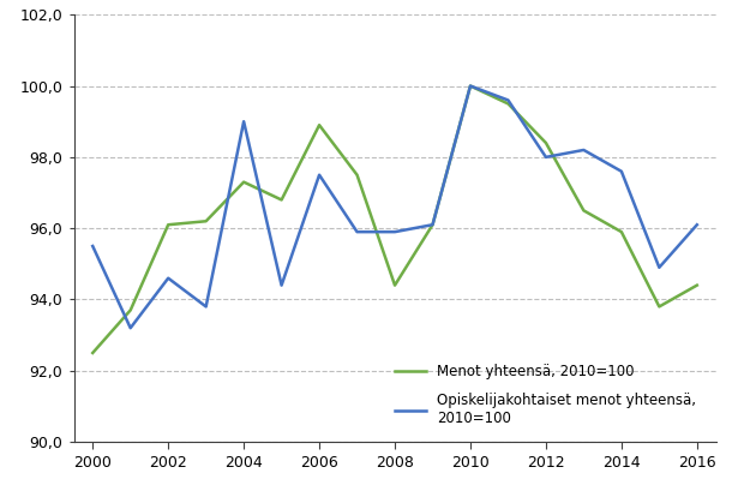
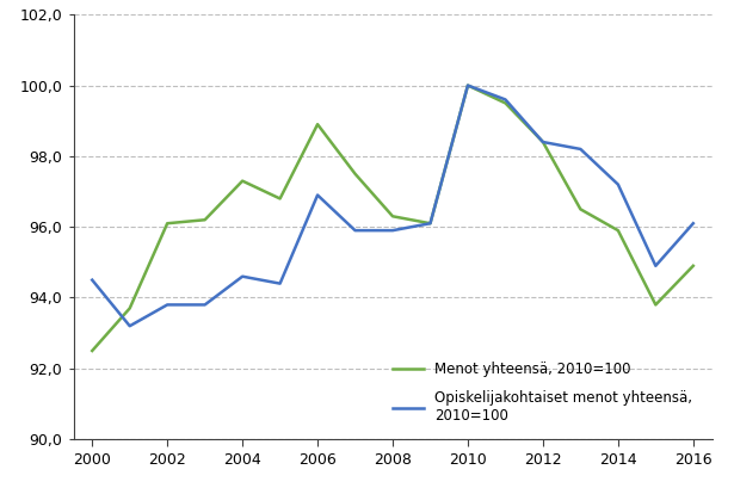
Opiskelijakohtaiset menot yhteensä, 2010=100/2000: 95,5 -> 94,5
Opiskelijakohtaiset menot yhteensä, 2010=100/2002: 94,6 -> 93,8
Opiskelijakohtaiset menot yhteensä, 2010=100/2004: 99,0 -> 94,6
Opiskelijakohtaiset menot yhteensä, 2010=100/2006: 97,5 -> 96,9
Menot yhteensä, 2010=100/2008: 94,4 -> 96,3
Opiskelijakohtaiset menot yhteensä, 2010=100/2012: 98,0 -> 98,4
Opiskelijakohtaiset menot yhteensä, 2010=100/2014: 97,6 -> 97,2
Menot yhteensä, 2010=100/2016: 94,4 -> 94,9
